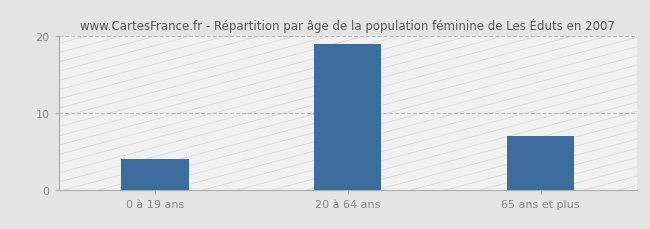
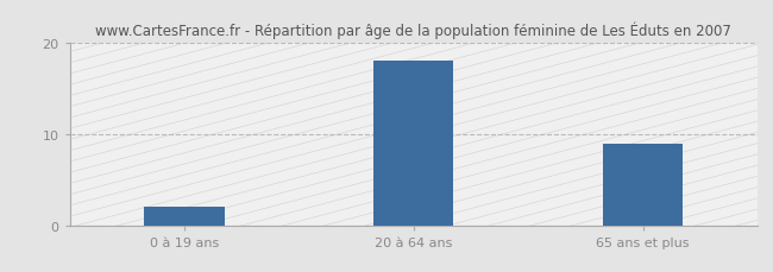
0 à 19 ans: 4 -> 2
20 à 64 ans: 19 -> 18
65 ans et plus: 7 -> 9
